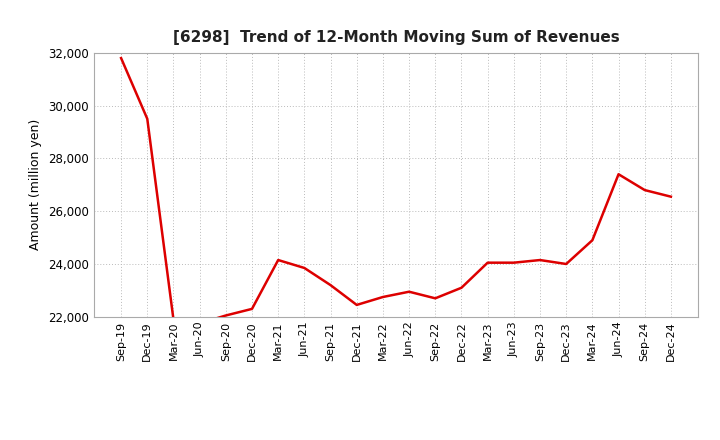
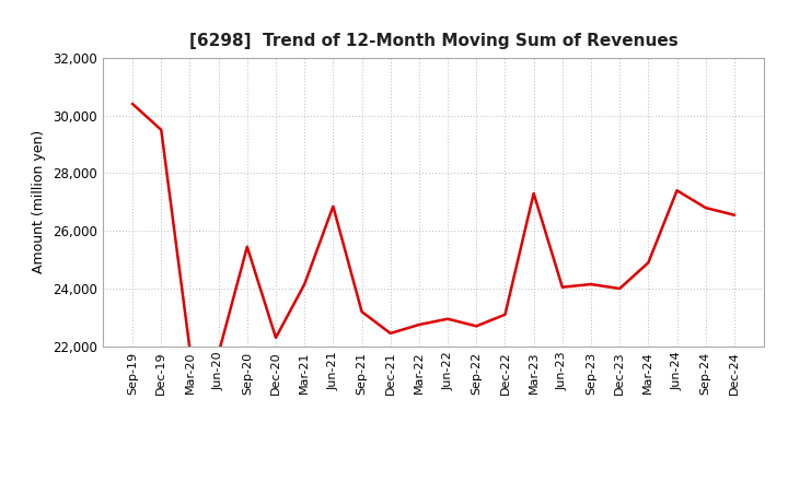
Sep-19: 31,800 -> 30,400
Sep-20: 22,050 -> 25,450
Jun-21: 23,850 -> 26,850
Mar-23: 24,050 -> 27,300
